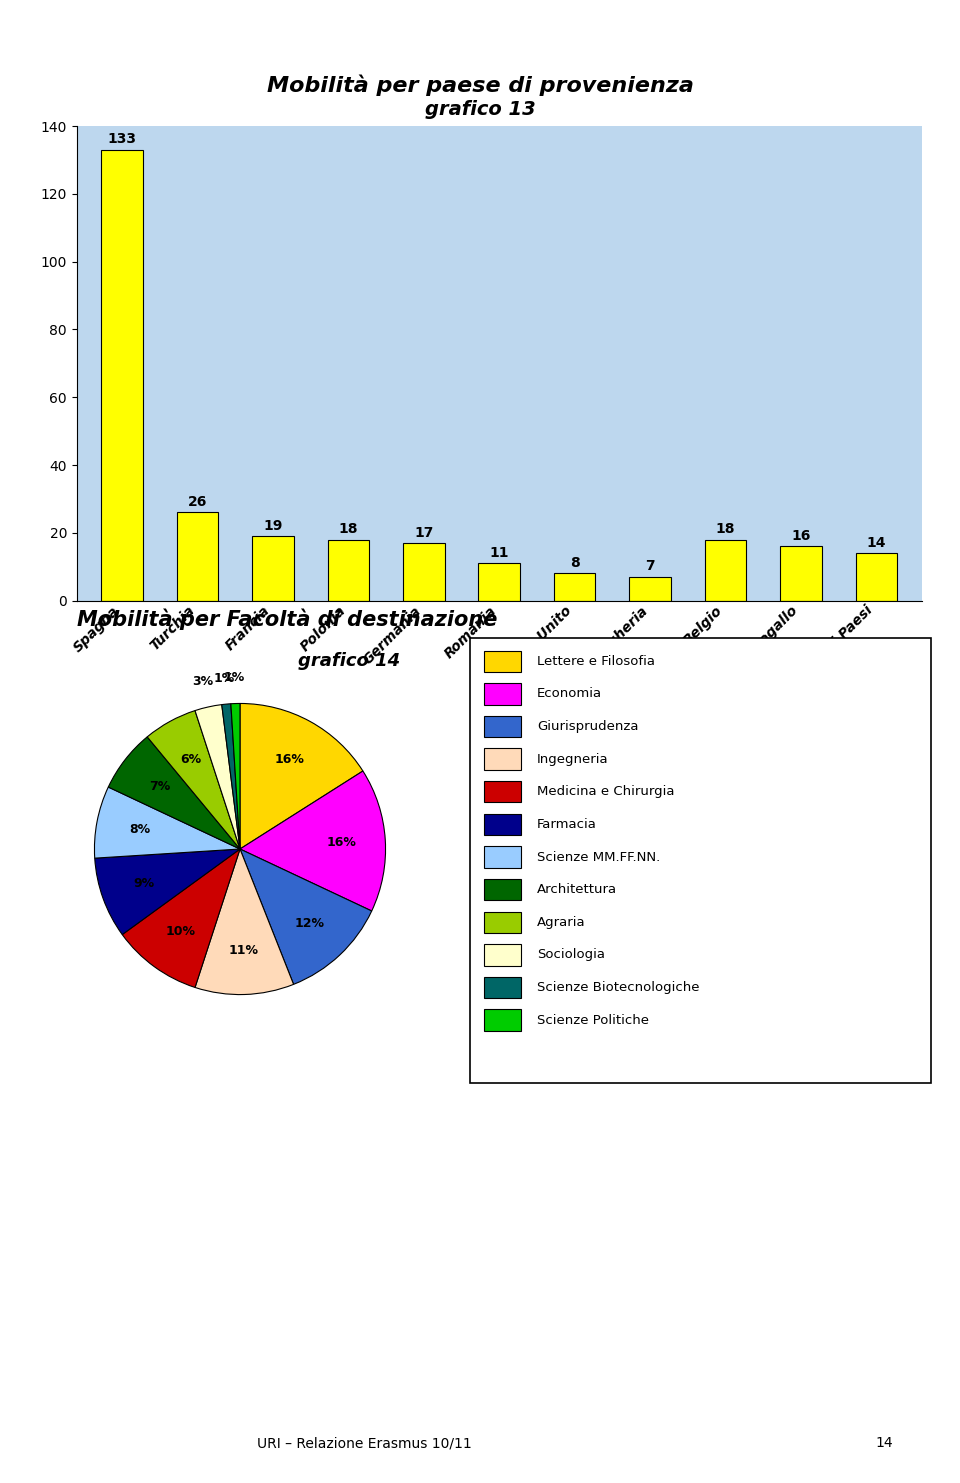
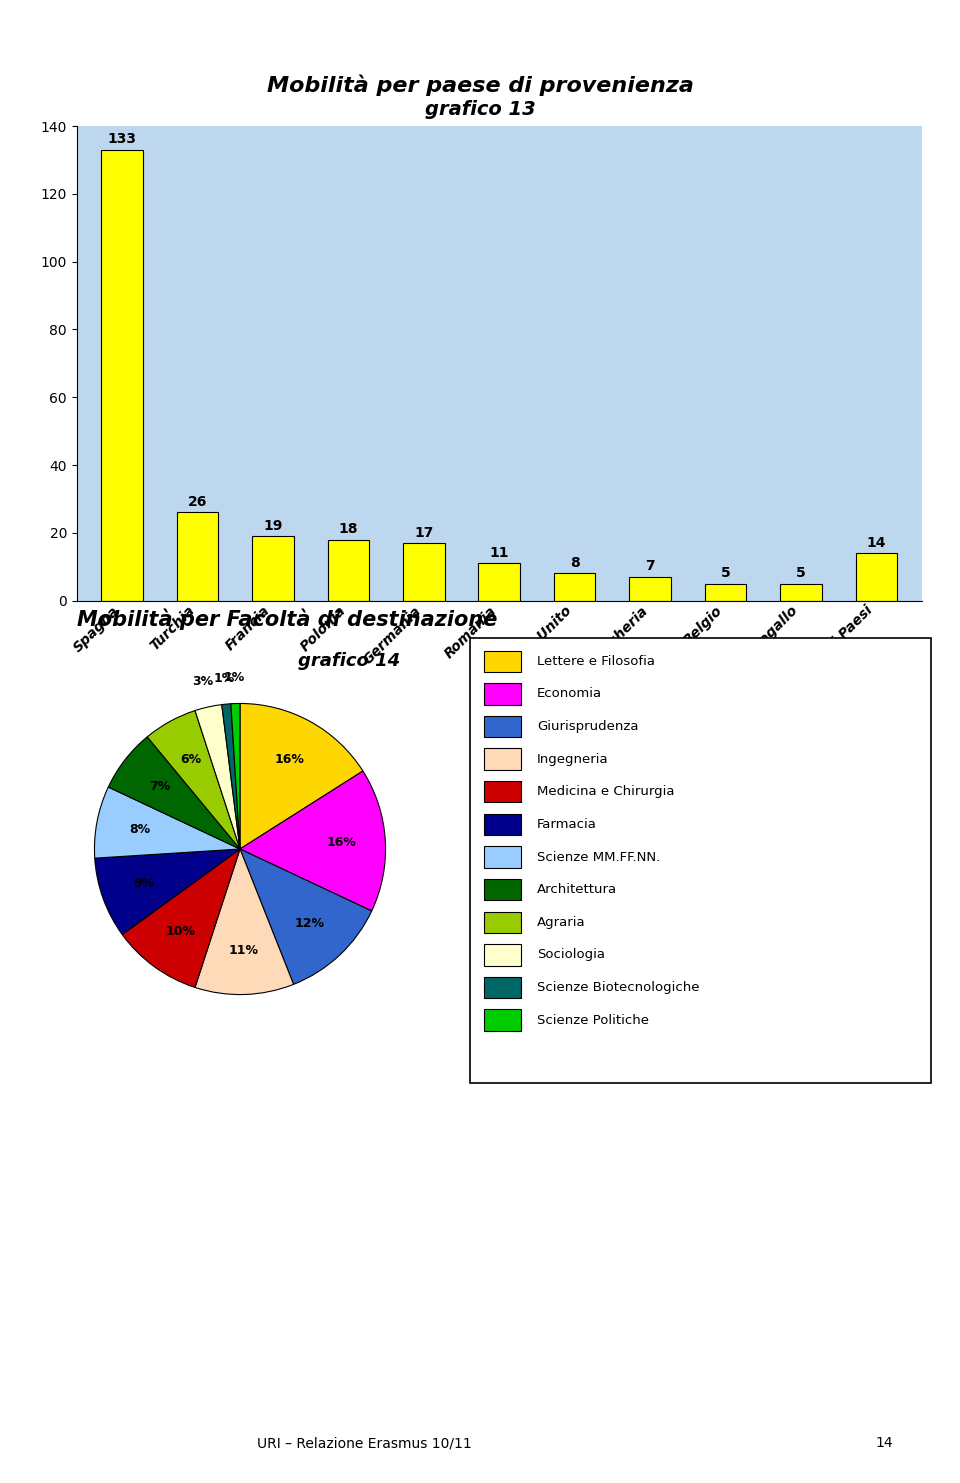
Belgio: 18 -> 5
Portogallo: 16 -> 5
